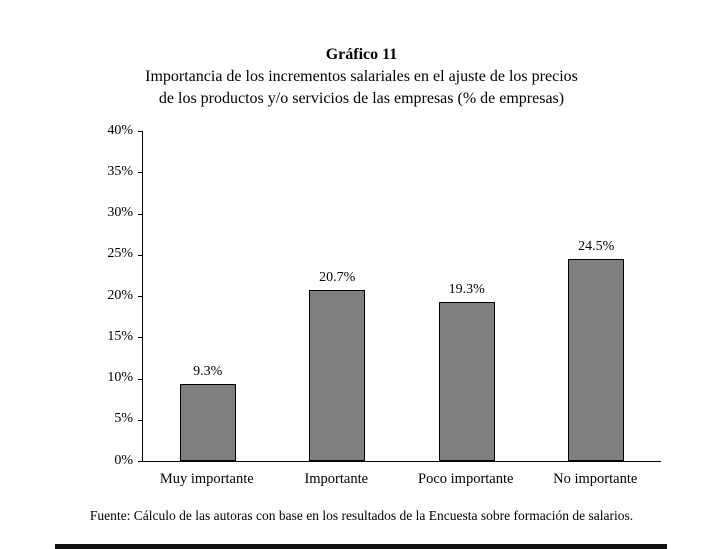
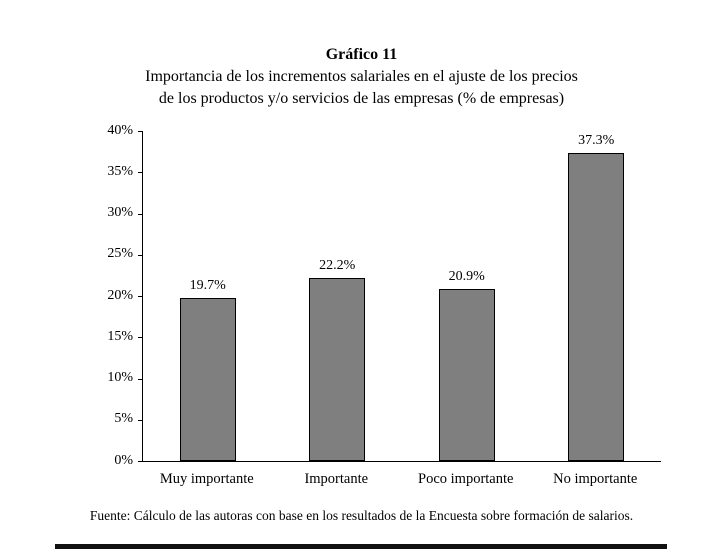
Muy importante: 9.3% -> 19.7%
Importante: 20.7% -> 22.2%
Poco importante: 19.3% -> 20.9%
No importante: 24.5% -> 37.3%
